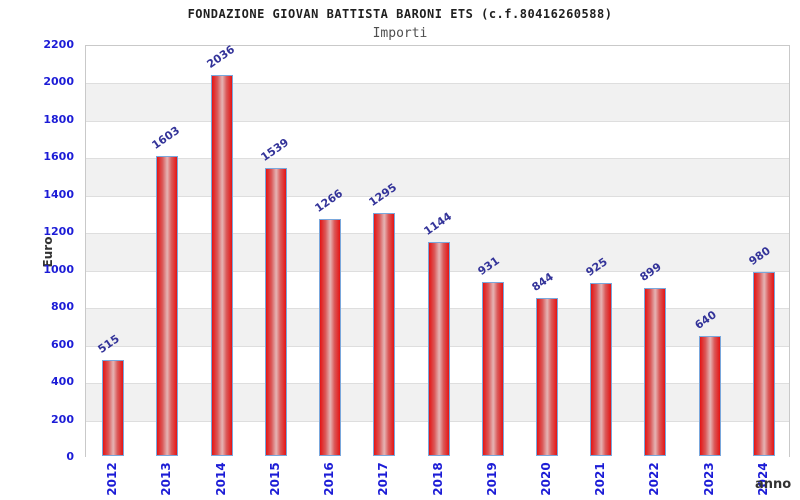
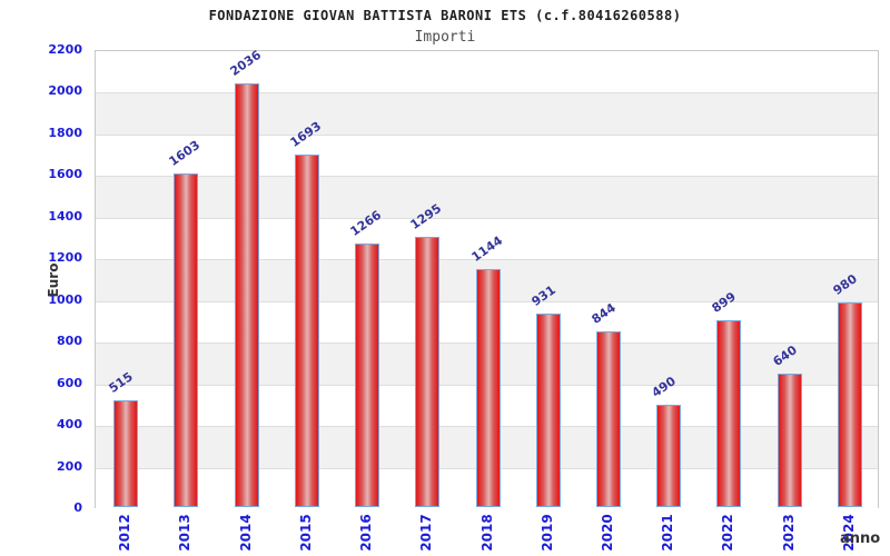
2015: 1539 -> 1693
2021: 925 -> 490
